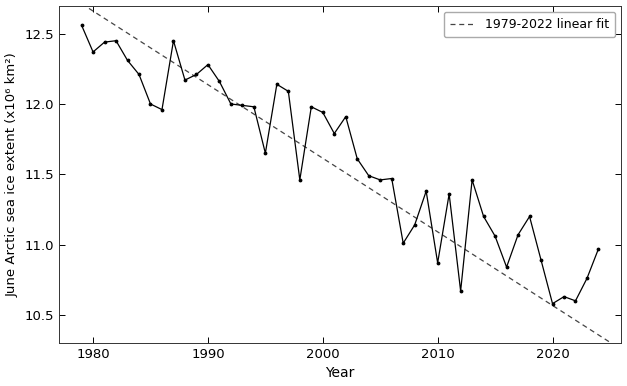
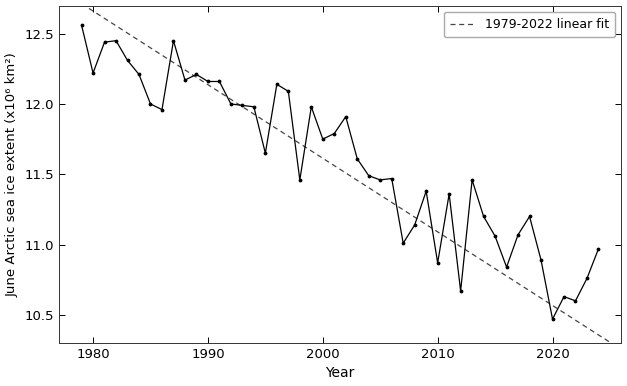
1980: 12.37 -> 12.22
1990: 12.28 -> 12.16
2000: 11.94 -> 11.75
2020: 10.58 -> 10.47
